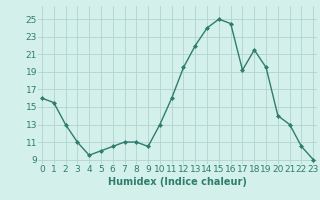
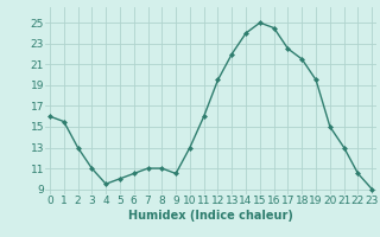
17: 19.2 -> 22.5
20: 14.0 -> 15.0
